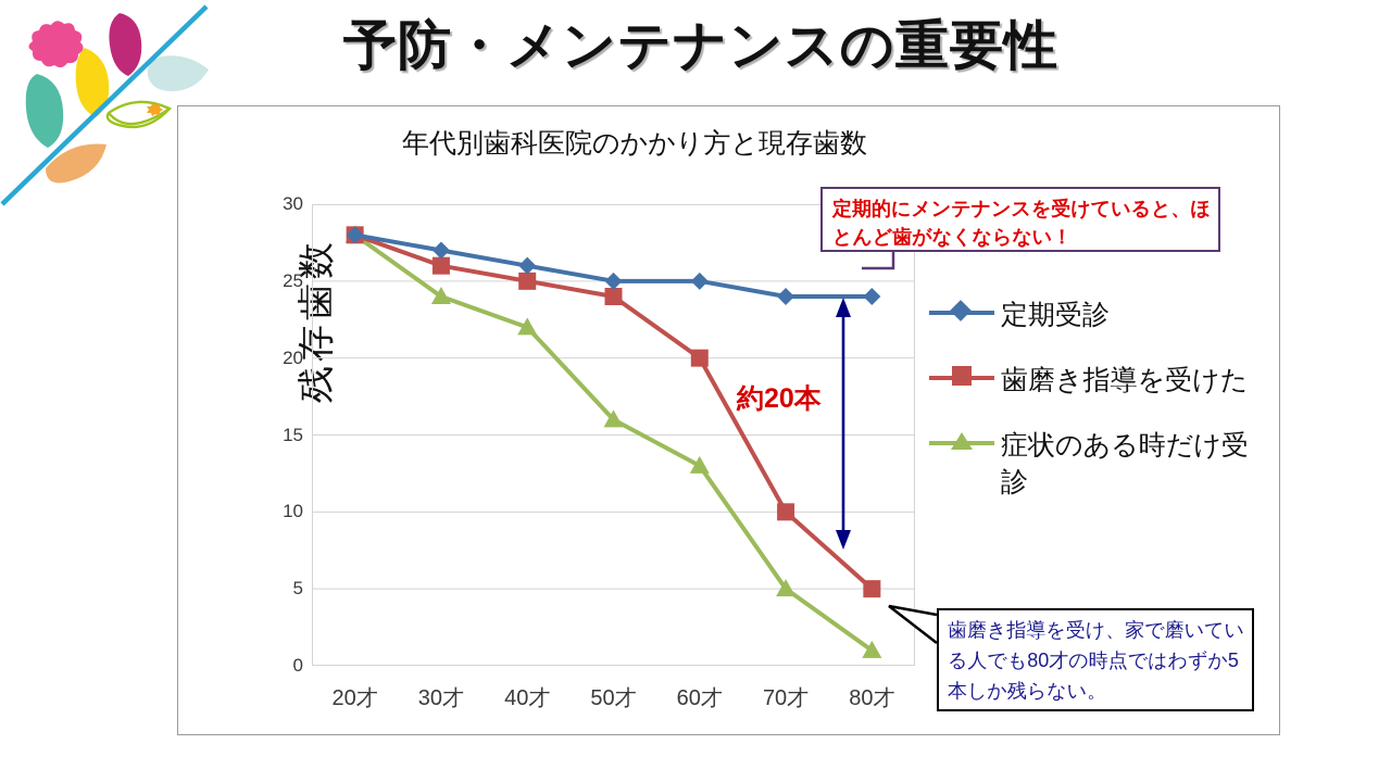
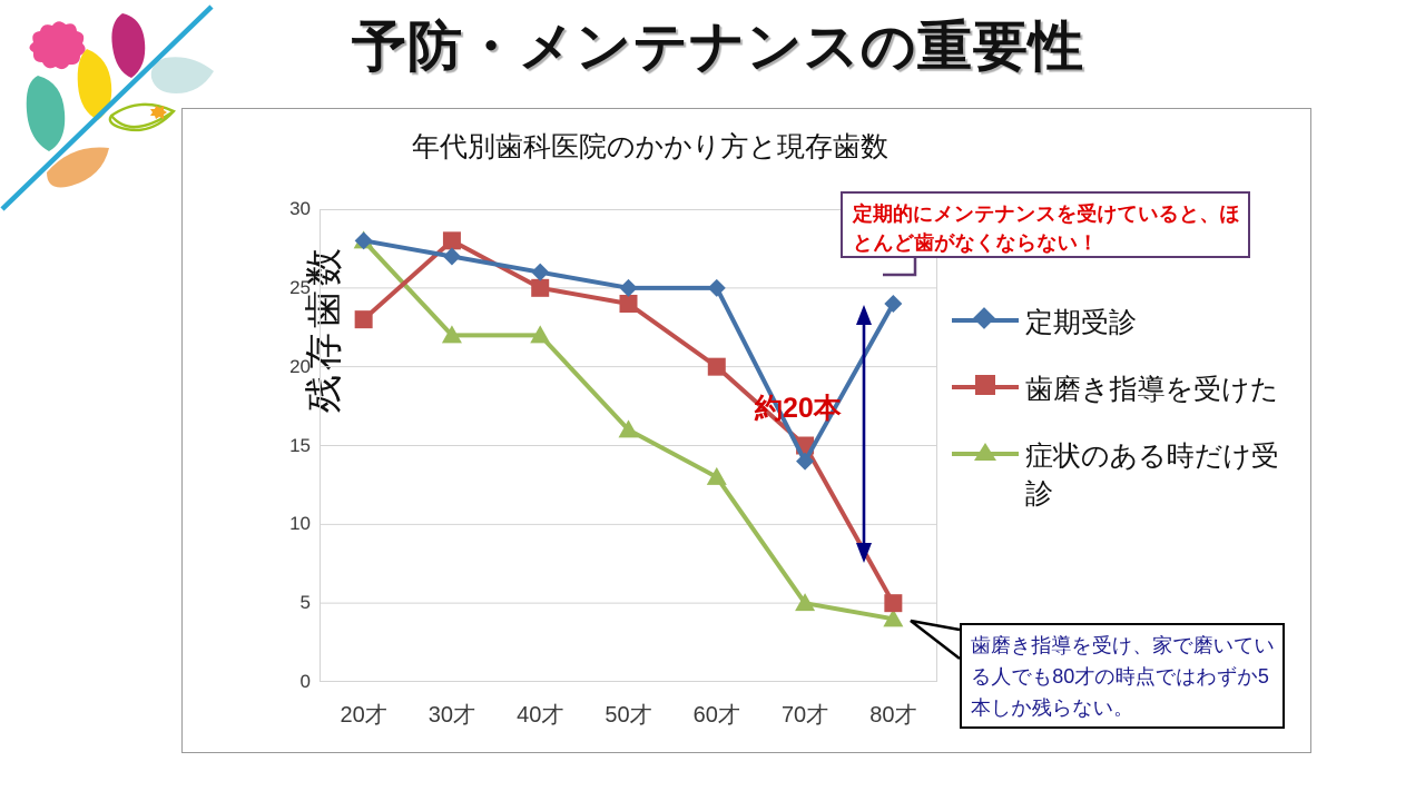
歯磨き指導を受けた/20才: 28 -> 23
歯磨き指導を受けた/30才: 26 -> 28
症状のある時だけ受診/30才: 24 -> 22
定期受診/70才: 24 -> 14
歯磨き指導を受けた/70才: 10 -> 15
症状のある時だけ受診/80才: 1 -> 4
